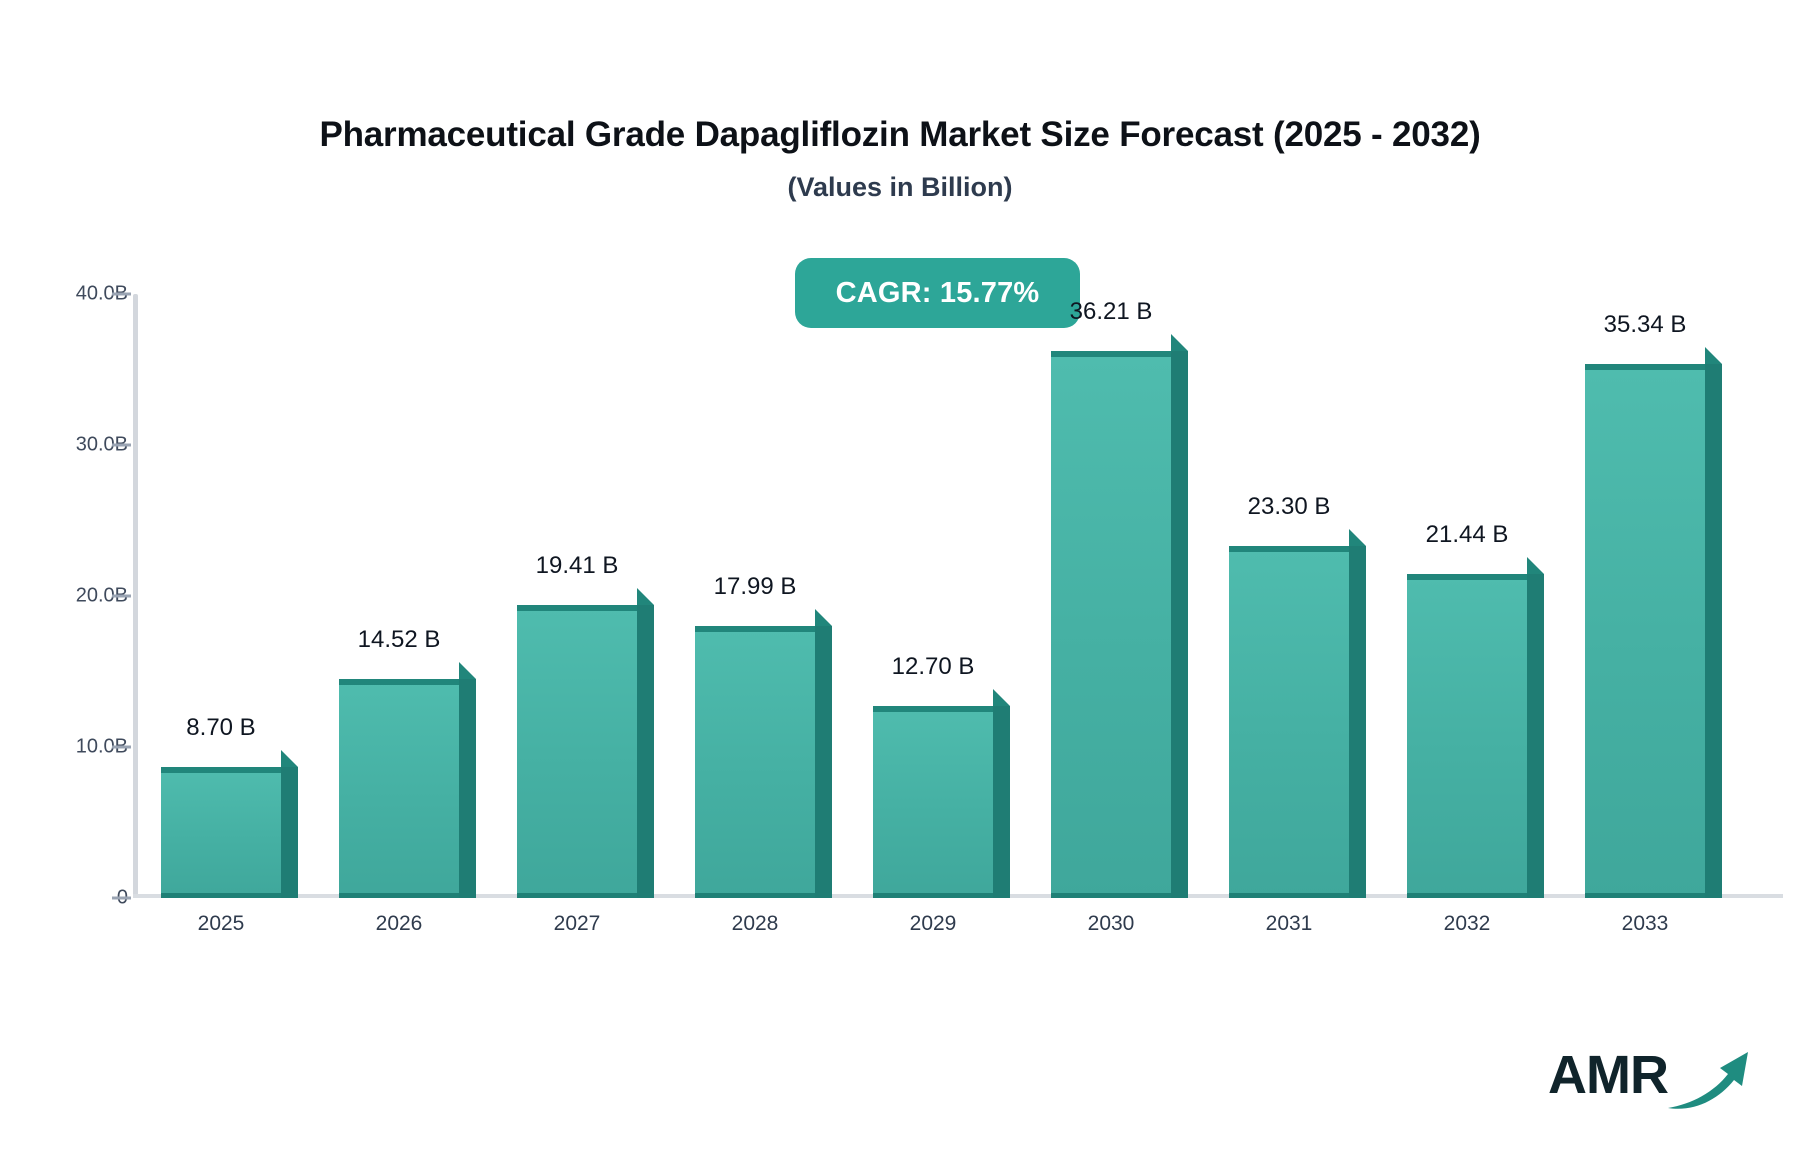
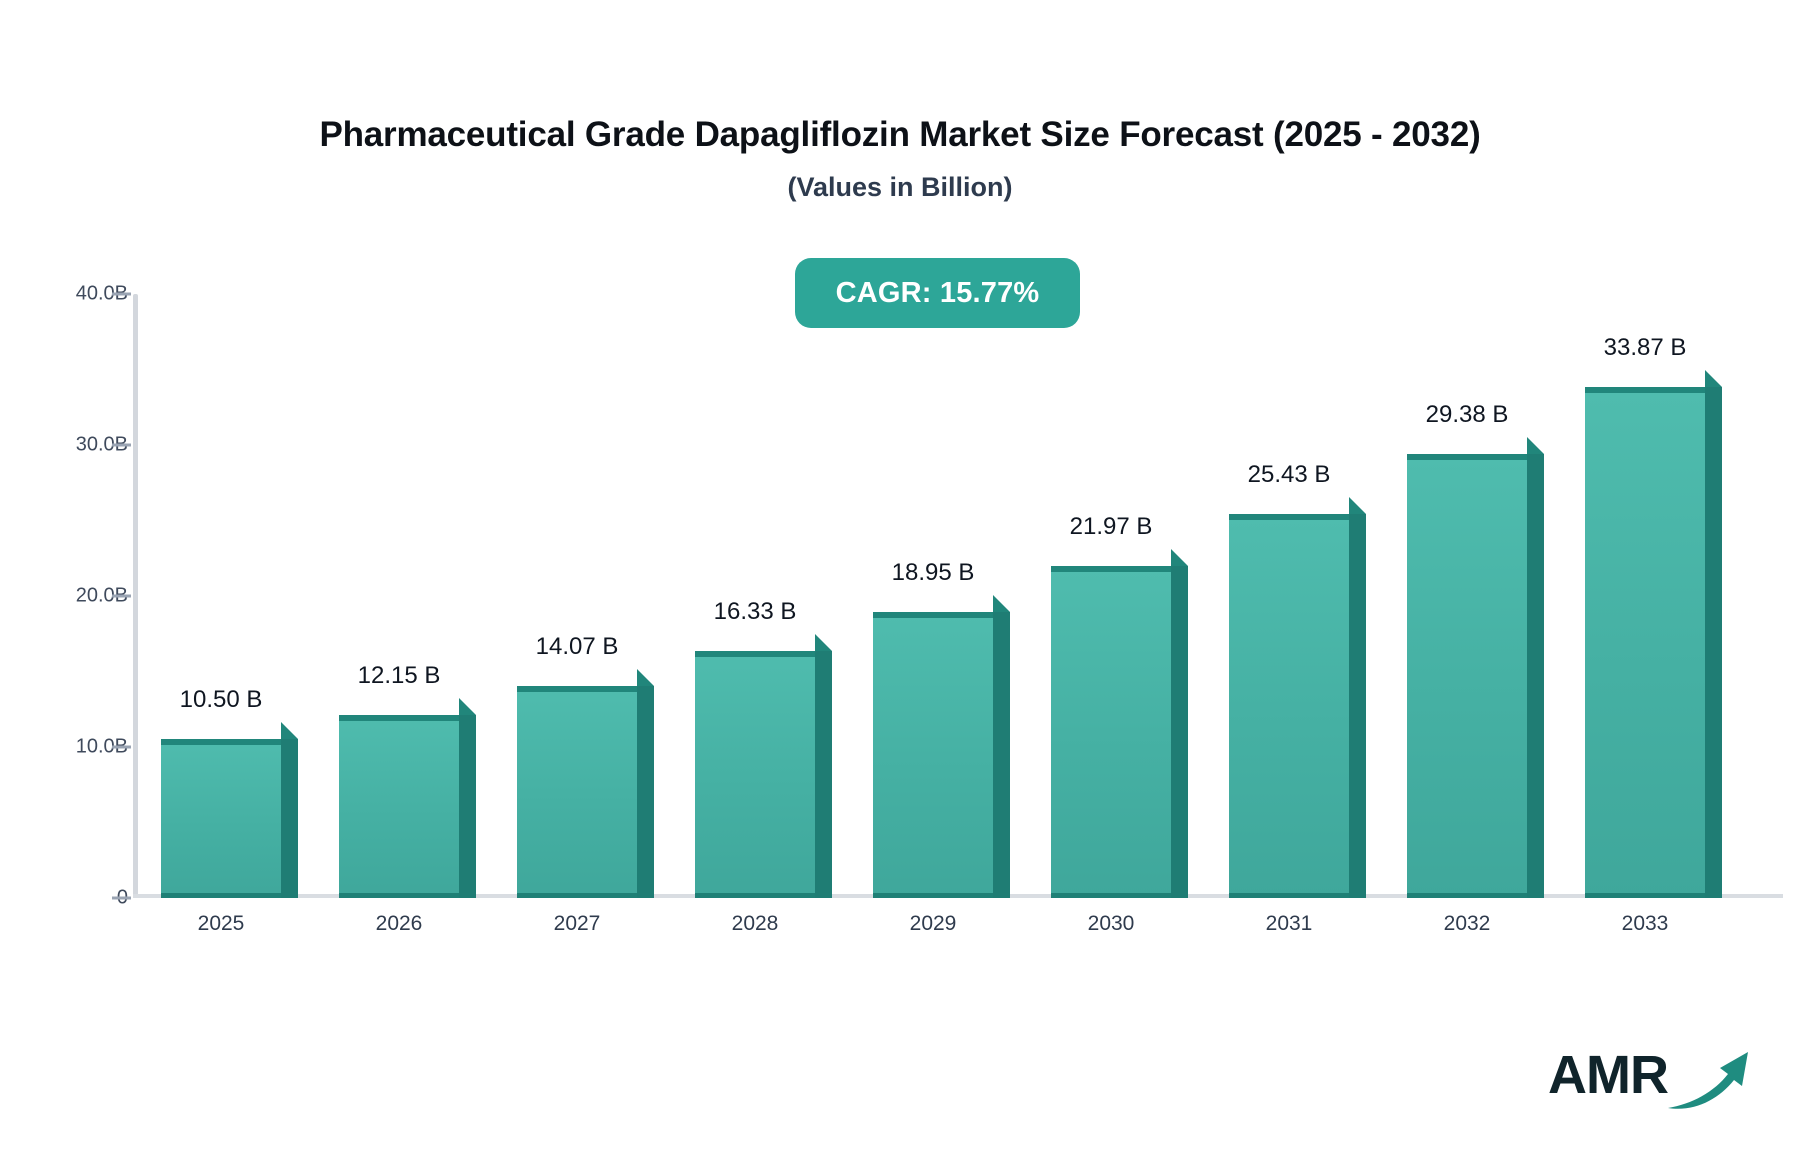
2025: 8.70 -> 10.50
2026: 14.52 -> 12.15
2027: 19.41 -> 14.07
2028: 17.99 -> 16.33
2029: 12.70 -> 18.95
2030: 36.21 -> 21.97
2031: 23.30 -> 25.43
2032: 21.44 -> 29.38
2033: 35.34 -> 33.87
